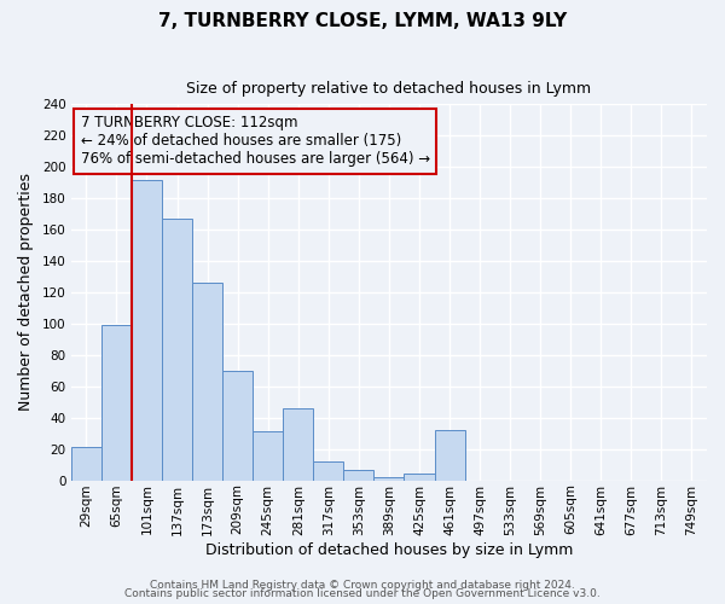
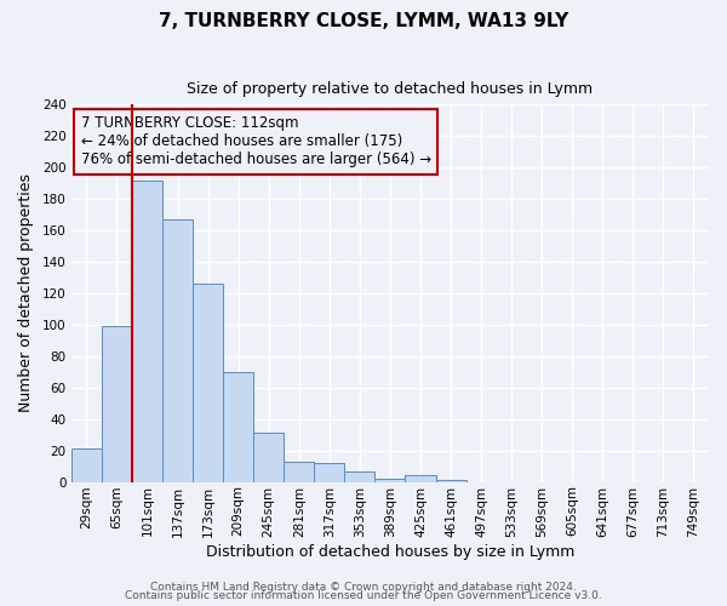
281sqm: 46 -> 13
461sqm: 32 -> 1
